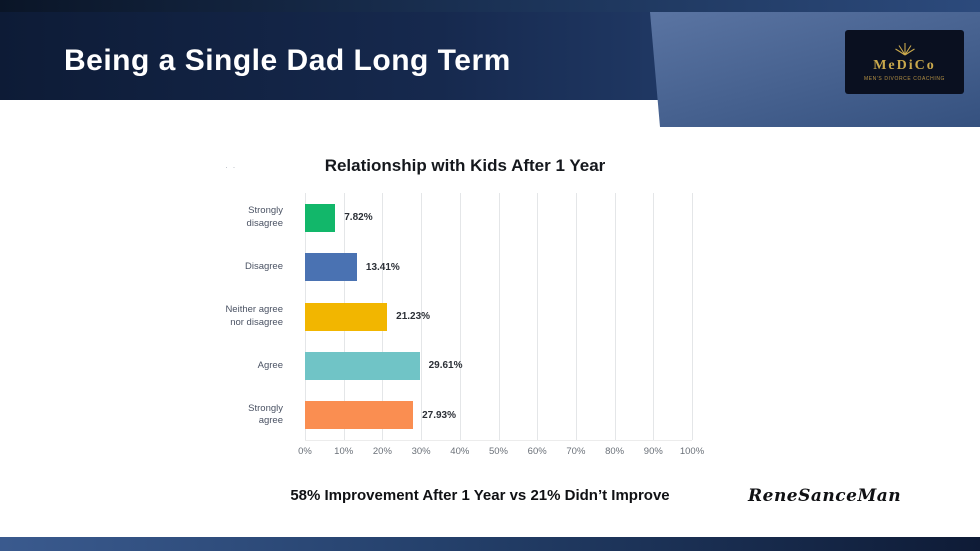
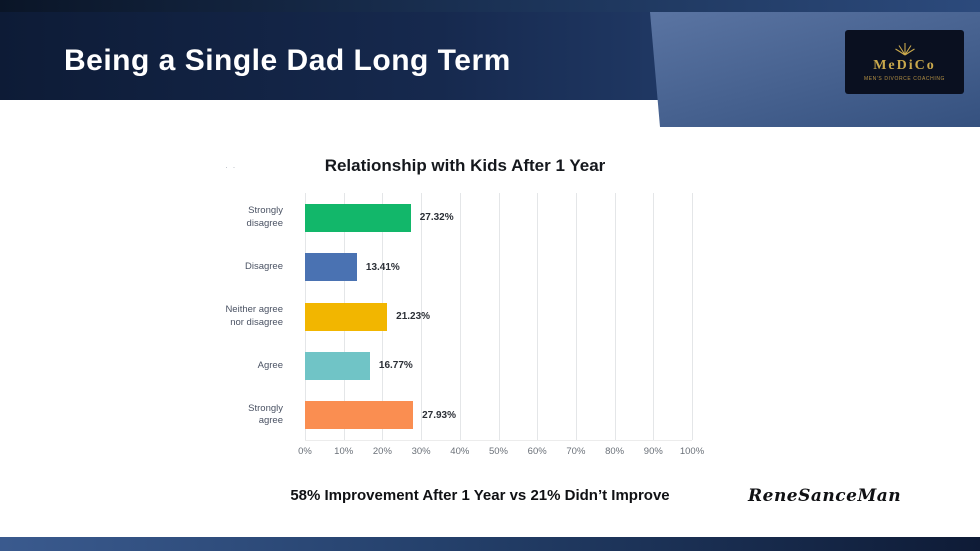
Strongly disagree: 7.82% -> 27.32%
Agree: 29.61% -> 16.77%
